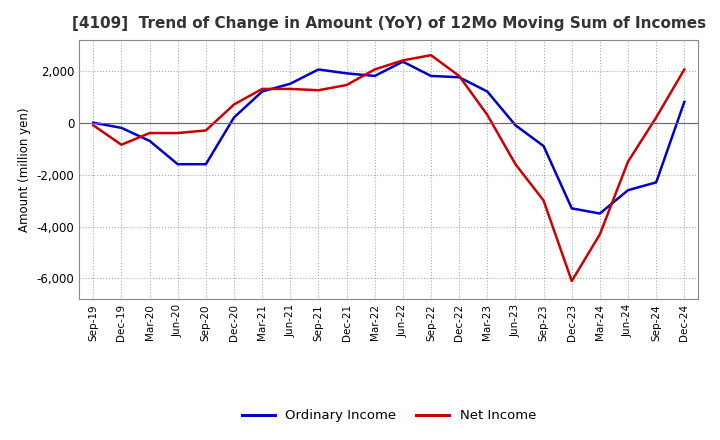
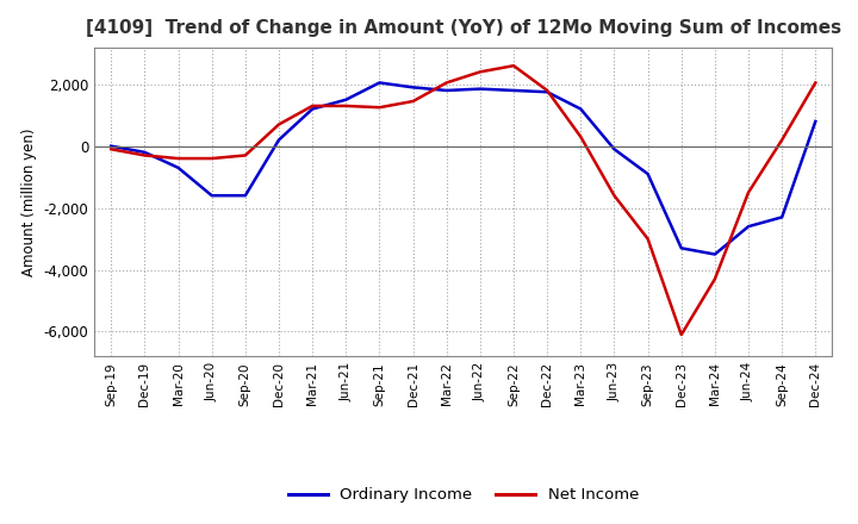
Net Income/Dec-19: -850 -> -300
Ordinary Income/Jun-22: 2,350 -> 1,850
